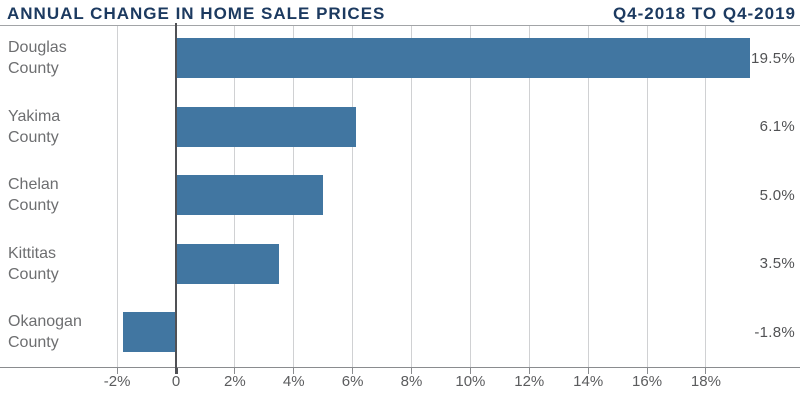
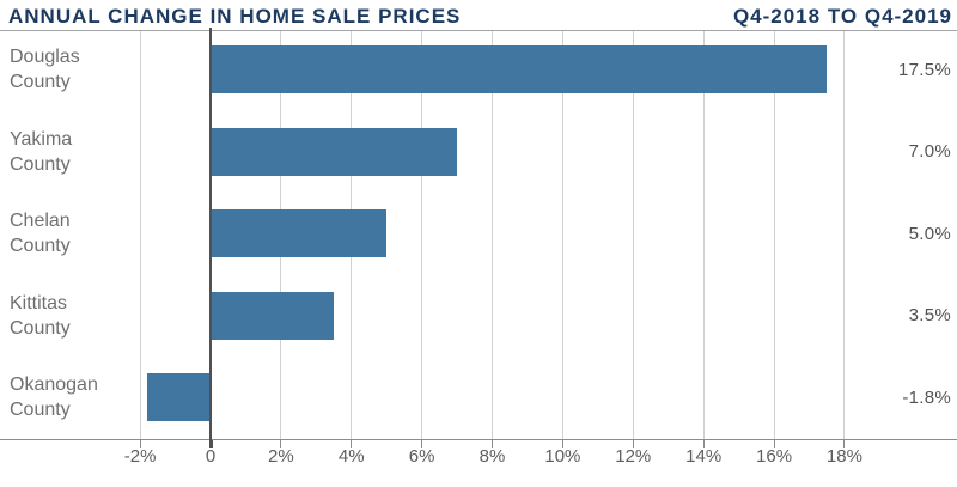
Douglas County: 19.5% -> 17.5%
Yakima County: 6.1% -> 7.0%
